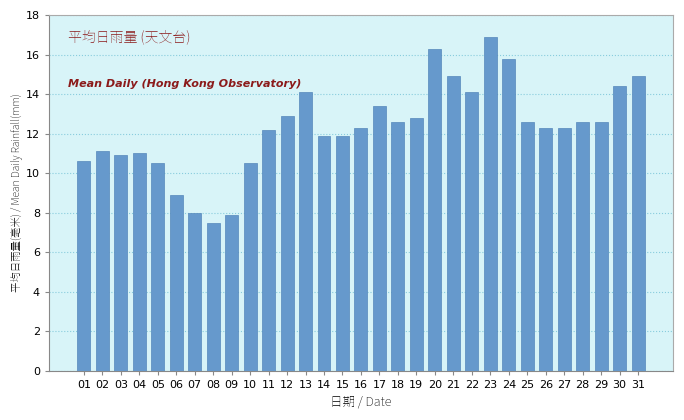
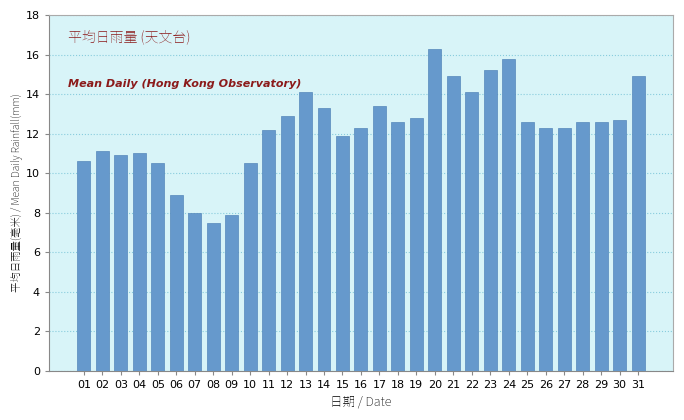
14: 11.9 -> 13.3
23: 16.9 -> 15.2
30: 14.4 -> 12.7
